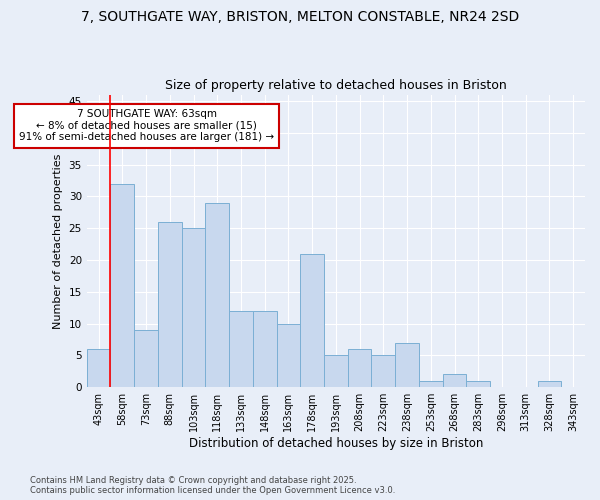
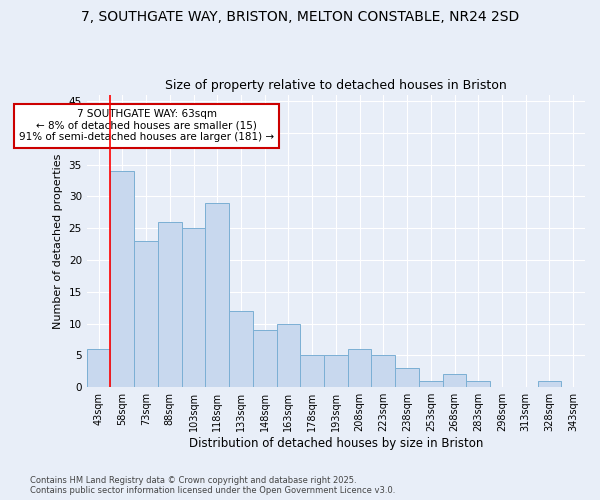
58sqm: 32 -> 34
73sqm: 9 -> 23
148sqm: 12 -> 9
178sqm: 21 -> 5
238sqm: 7 -> 3
